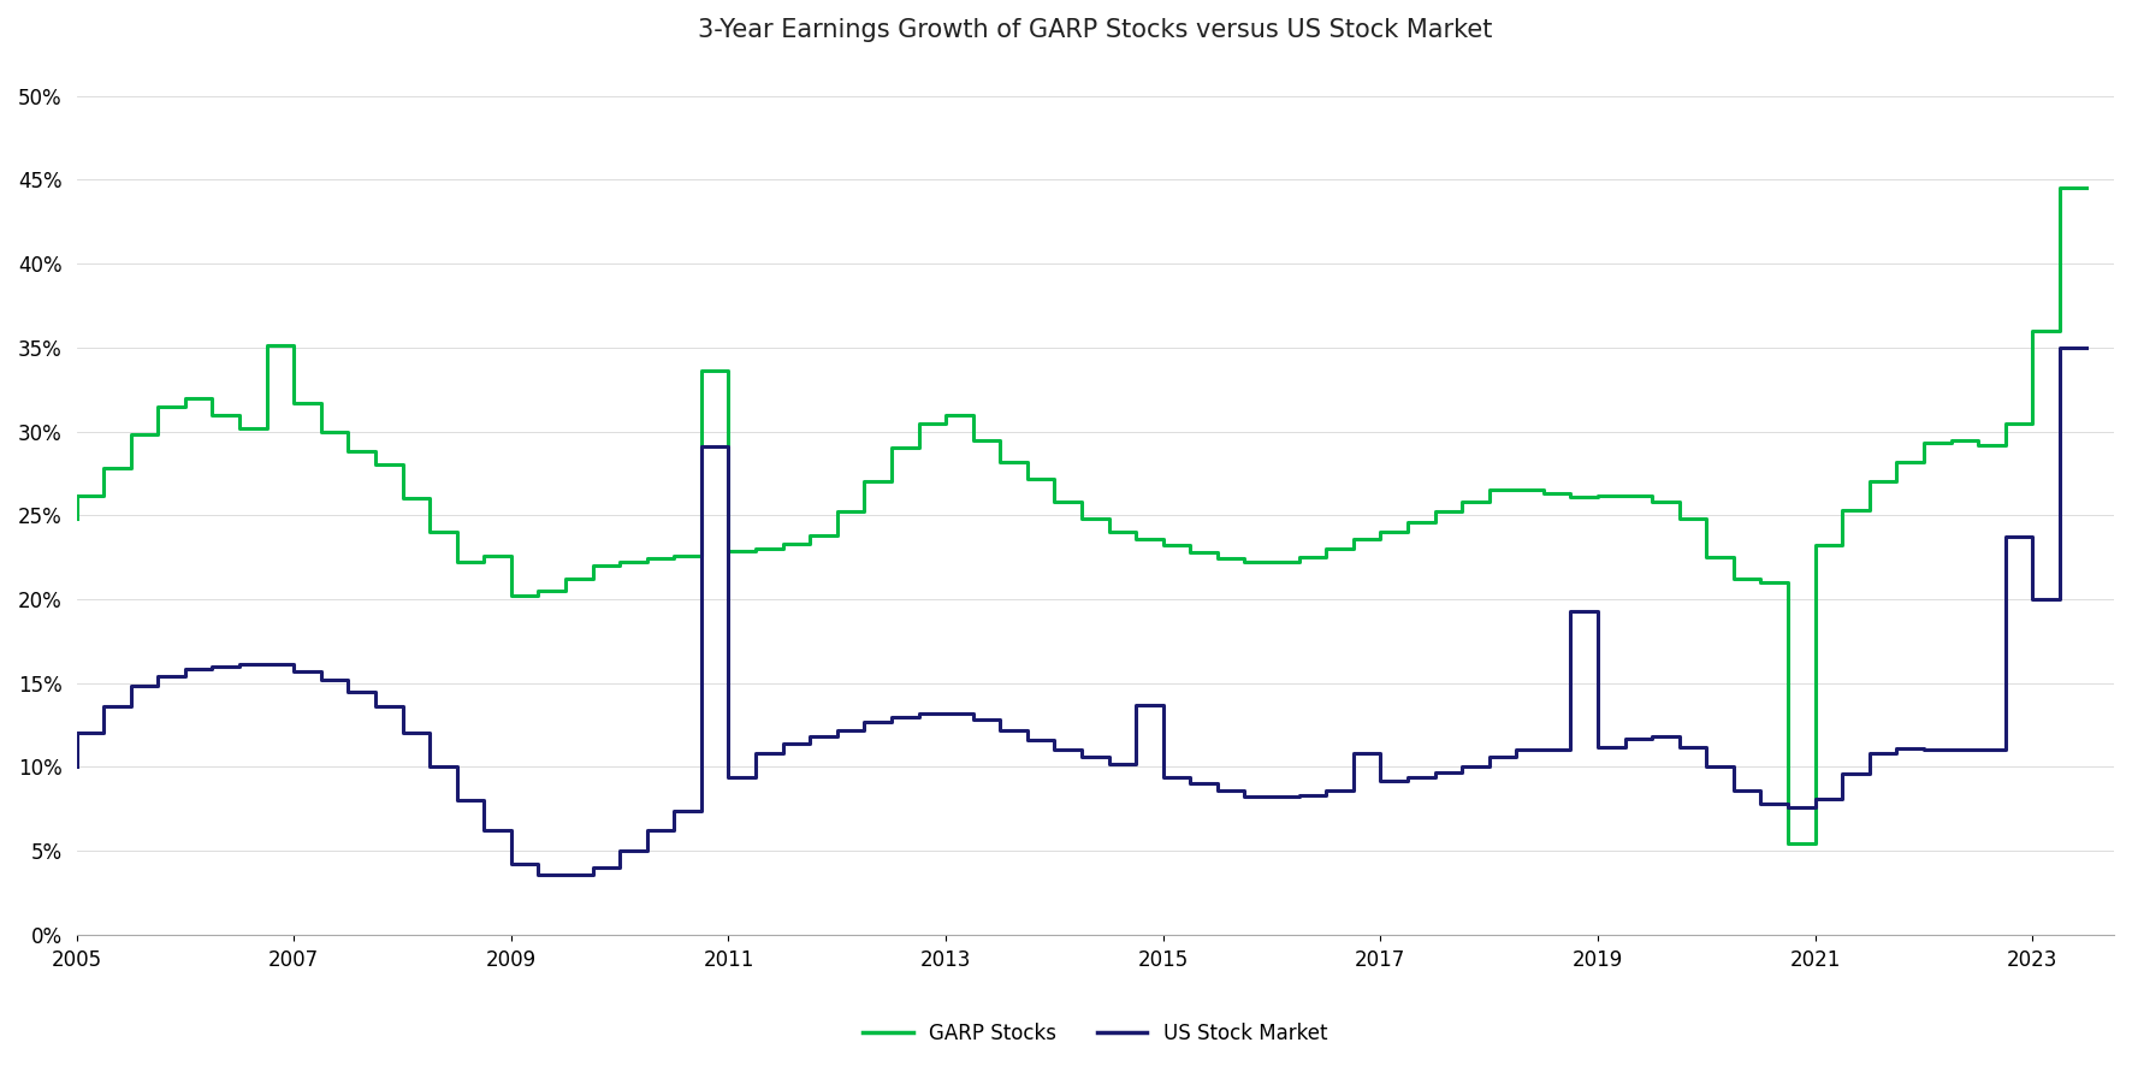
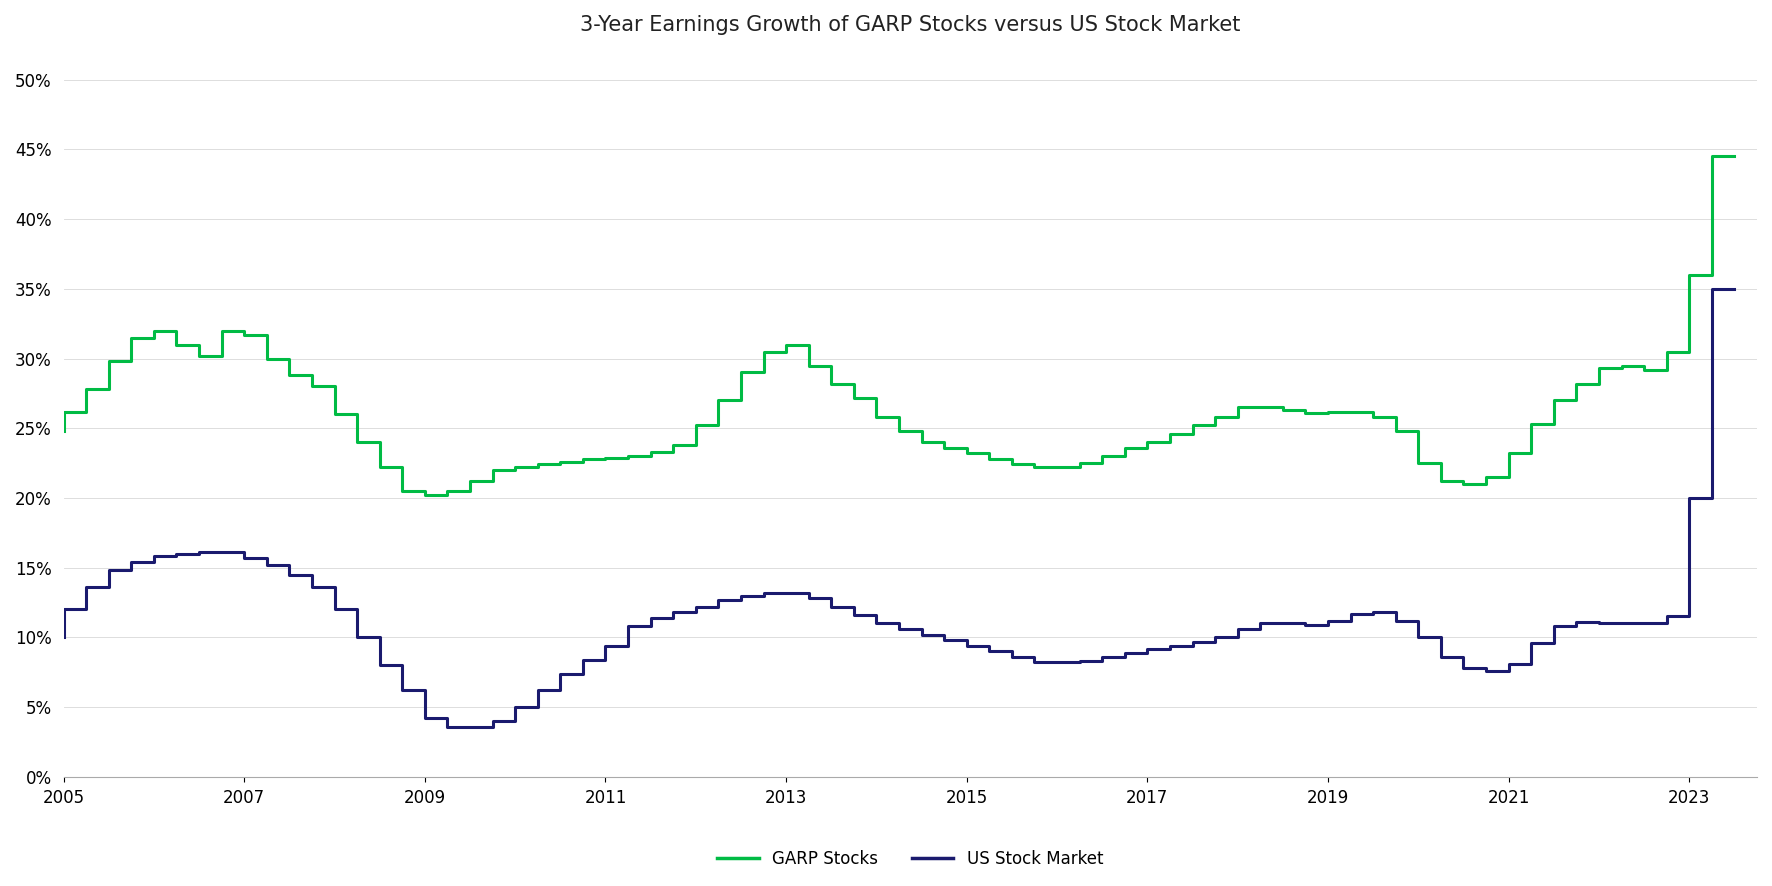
GARP Stocks/2007: 35.1% -> 32.0%
GARP Stocks/2009: 22.6% -> 20.5%
GARP Stocks/2011: 33.6% -> 22.8%
US Stock Market/2011: 29.1% -> 8.4%
US Stock Market/2015: 13.7% -> 9.8%
US Stock Market/2017: 10.8% -> 8.9%
US Stock Market/2019: 19.3% -> 10.9%
GARP Stocks/2021: 5.4% -> 21.5%
US Stock Market/2023: 23.7% -> 11.5%
